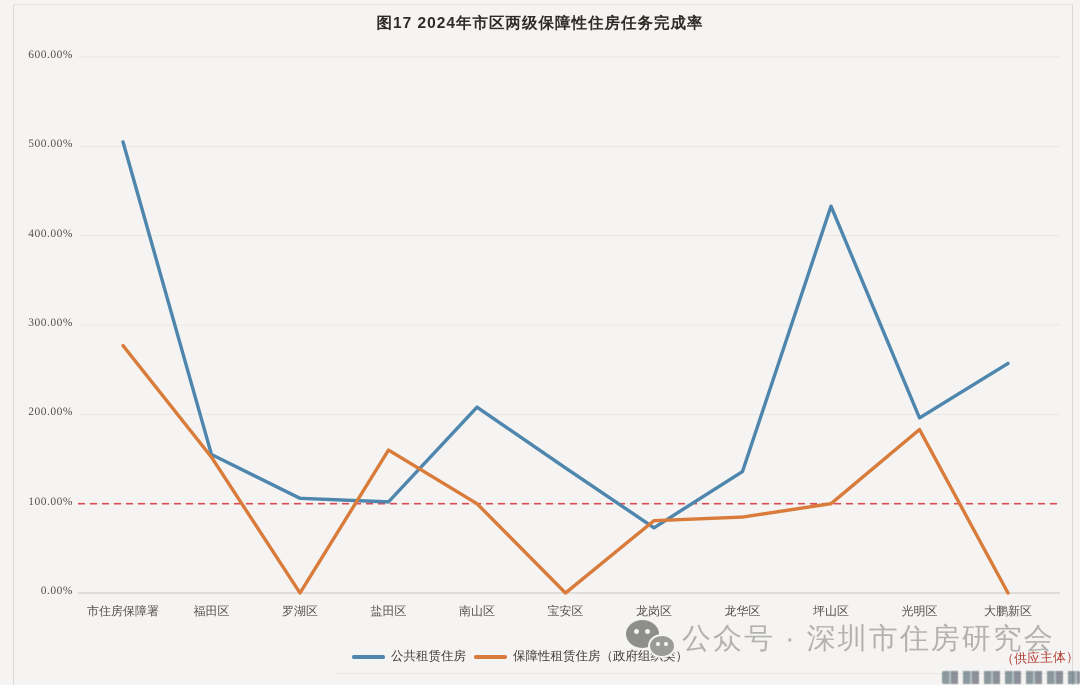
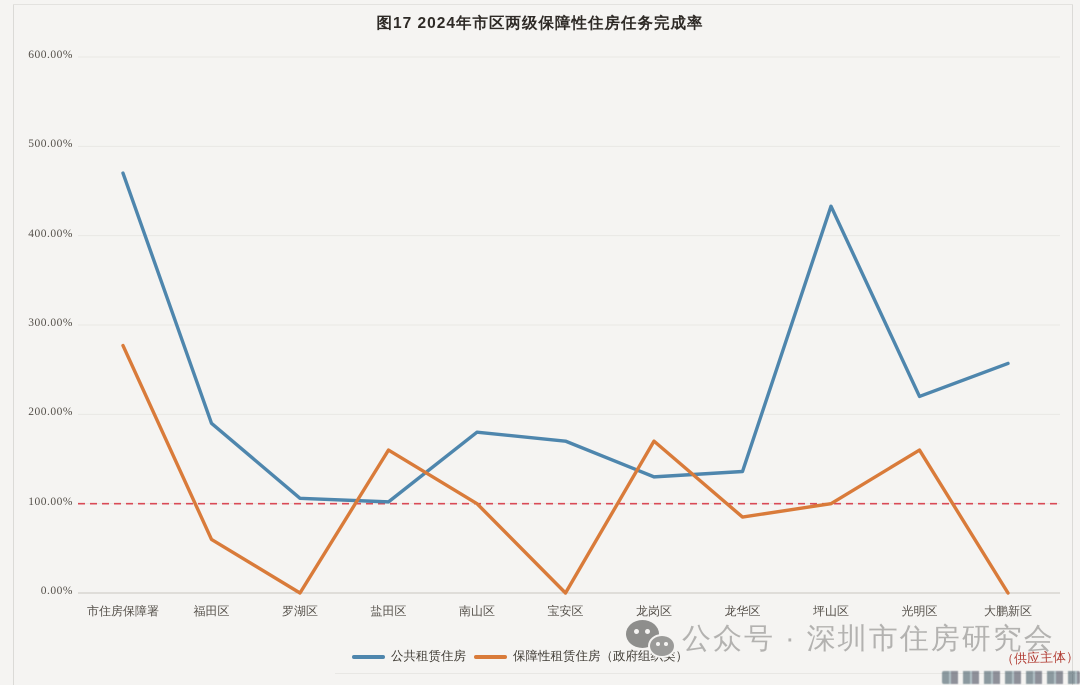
公共租赁住房/市住房保障署: 500% -> 470%
公共租赁住房/福田区: 160% -> 190%
保障性租赁住房（政府组织类）/福田区: 150% -> 60%
公共租赁住房/南山区: 210% -> 180%
公共租赁住房/宝安区: 140% -> 170%
公共租赁住房/龙岗区: 70% -> 130%
保障性租赁住房（政府组织类）/龙岗区: 80% -> 170%
公共租赁住房/光明区: 200% -> 220%
保障性租赁住房（政府组织类）/光明区: 180% -> 160%
